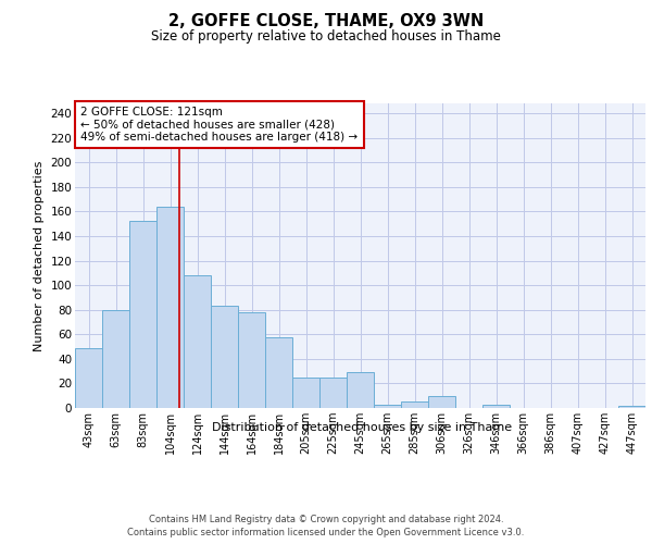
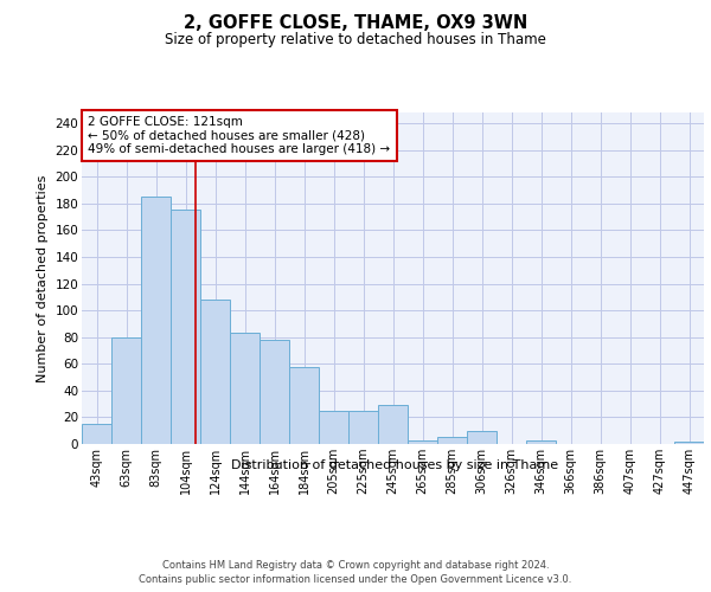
43sqm: 49 -> 15
83sqm: 152 -> 185
104sqm: 164 -> 175
